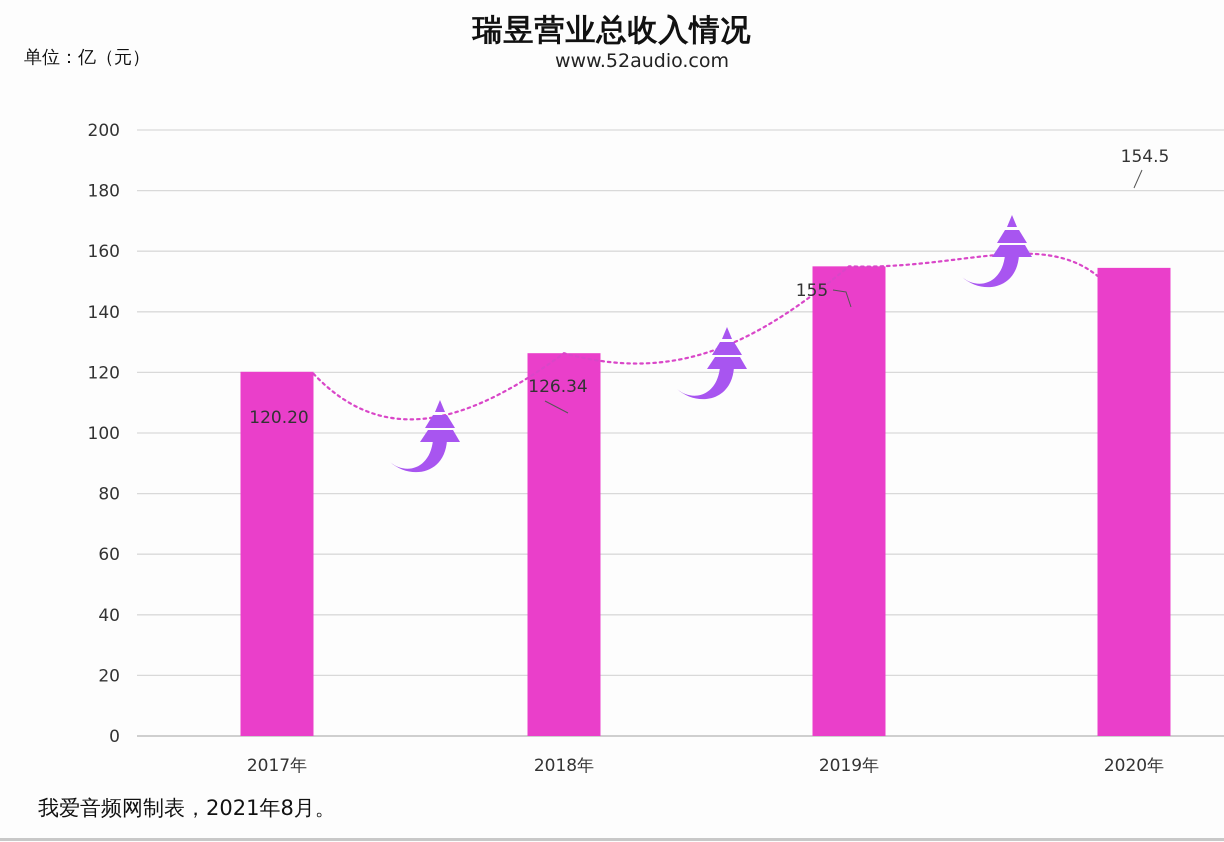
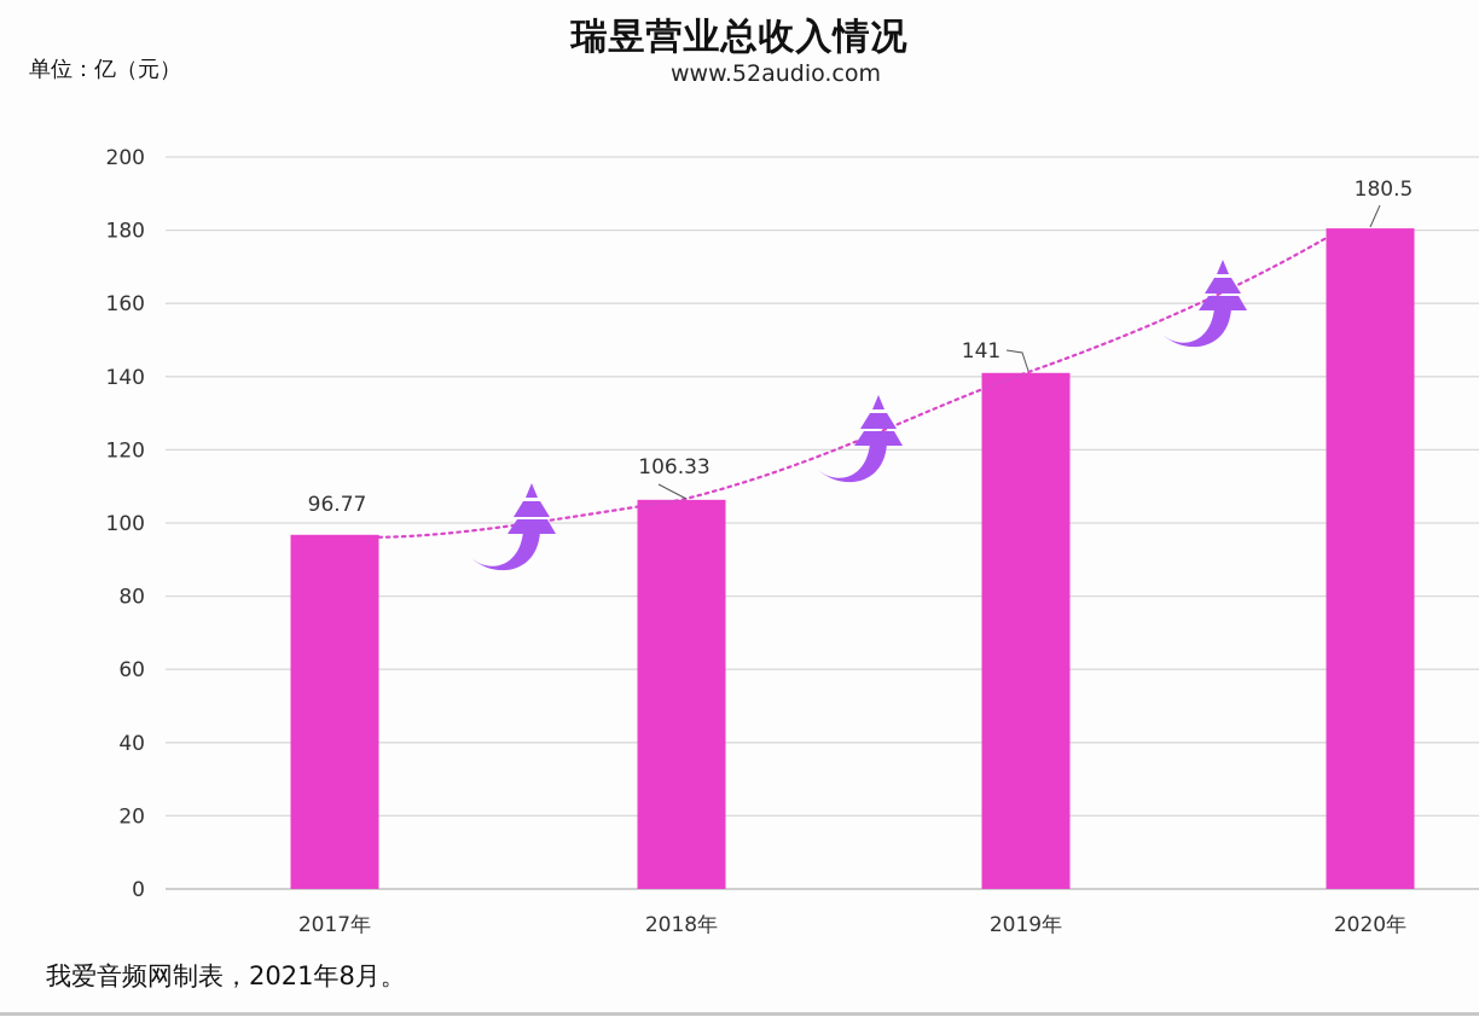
2017年: 120.20 -> 96.77
2018年: 126.34 -> 106.33
2019年: 155 -> 141
2020年: 154.5 -> 180.5
